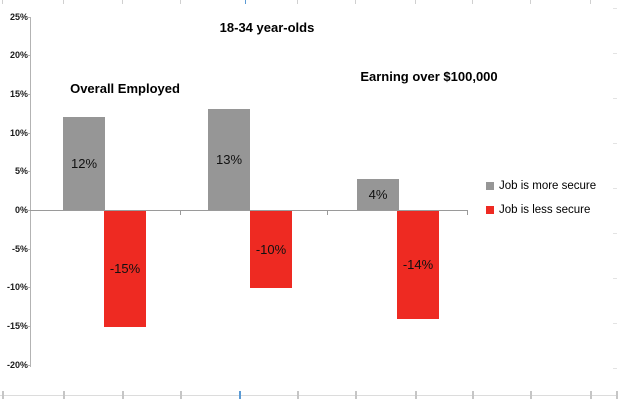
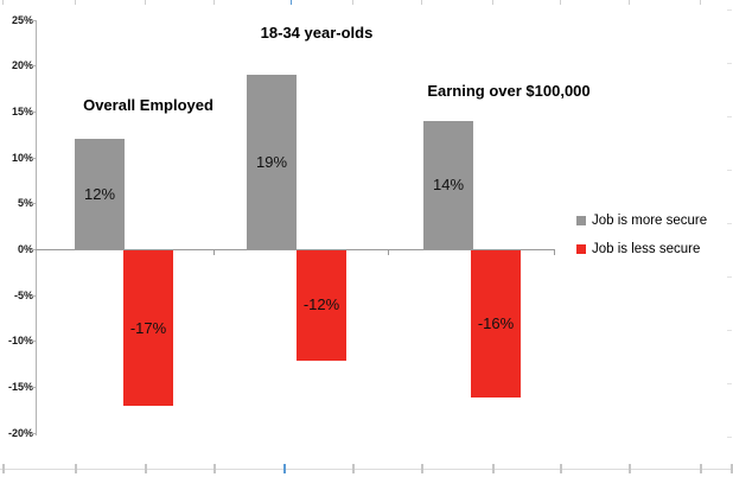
Job is less secure/Overall Employed: -15% -> -17%
Job is more secure/18-34 year-olds: 13% -> 19%
Job is less secure/18-34 year-olds: -10% -> -12%
Job is more secure/Earning over $100,000: 4% -> 14%
Job is less secure/Earning over $100,000: -14% -> -16%
